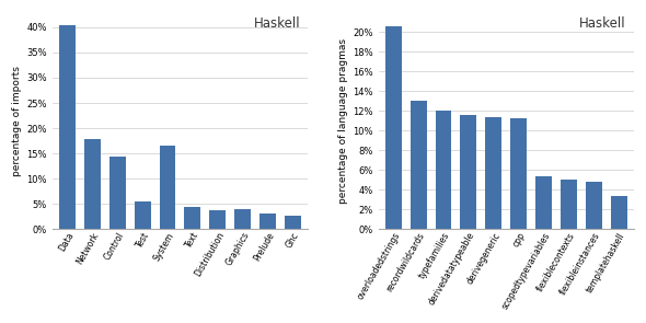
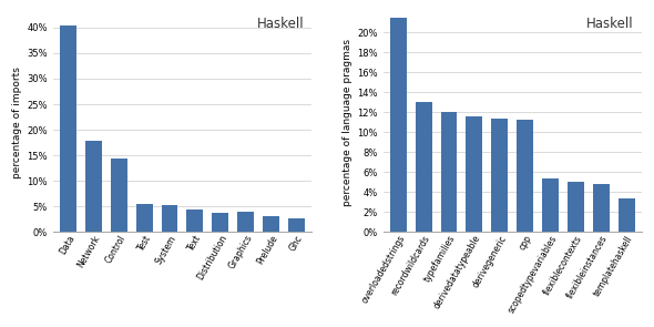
System: 16.5% -> 5.2%
overloadedstrings: 20.6% -> 21.5%
